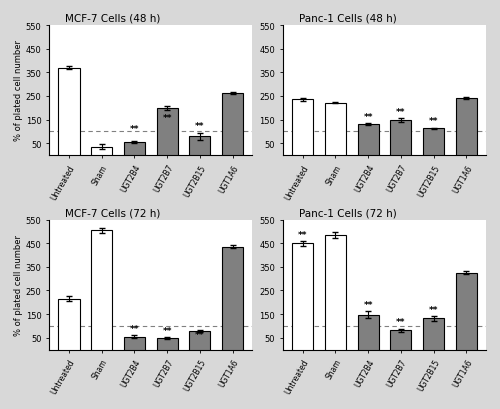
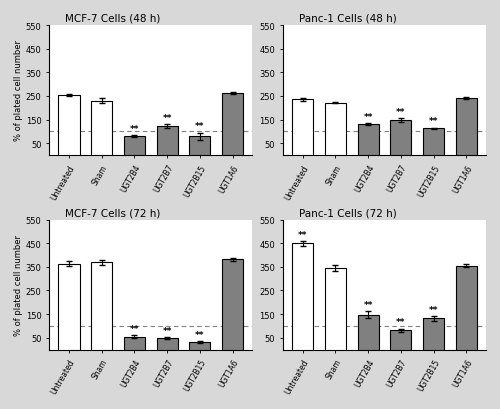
MCF-7 Cells (48 h)/Untreated: 370 -> 255
MCF-7 Cells (48 h)/Sham: 35 -> 230
MCF-7 Cells (48 h)/UGT2B4: 55 -> 80
MCF-7 Cells (48 h)/UGT2B7: 200 -> 122
MCF-7 Cells (72 h)/Untreated: 215 -> 363
MCF-7 Cells (72 h)/Sham: 505 -> 370
MCF-7 Cells (72 h)/UGT2B15: 80 -> 32
MCF-7 Cells (72 h)/UGT1A6: 435 -> 382
Panc-1 Cells (72 h)/Sham: 485 -> 345
Panc-1 Cells (72 h)/UGT1A6: 325 -> 355
